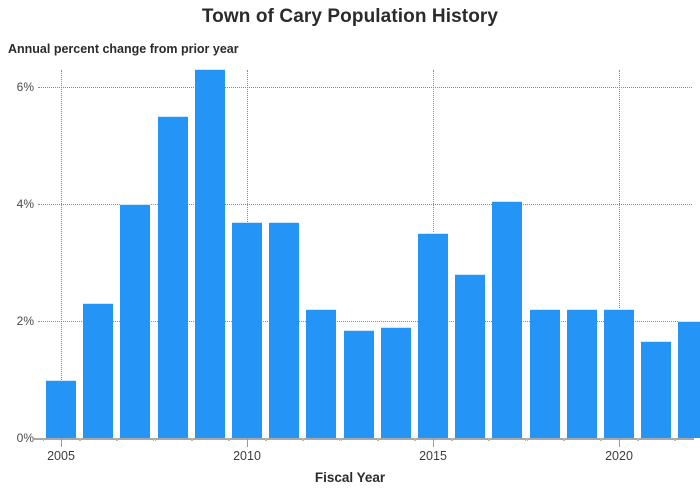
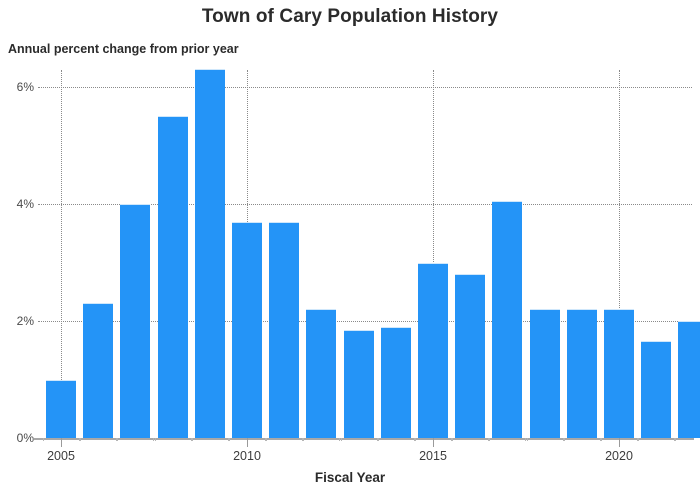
2015: 3.5% -> 3.0%
